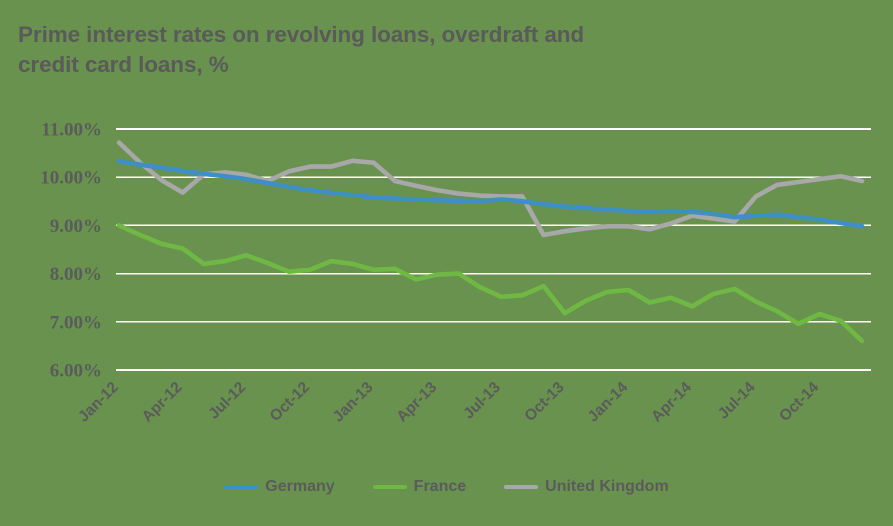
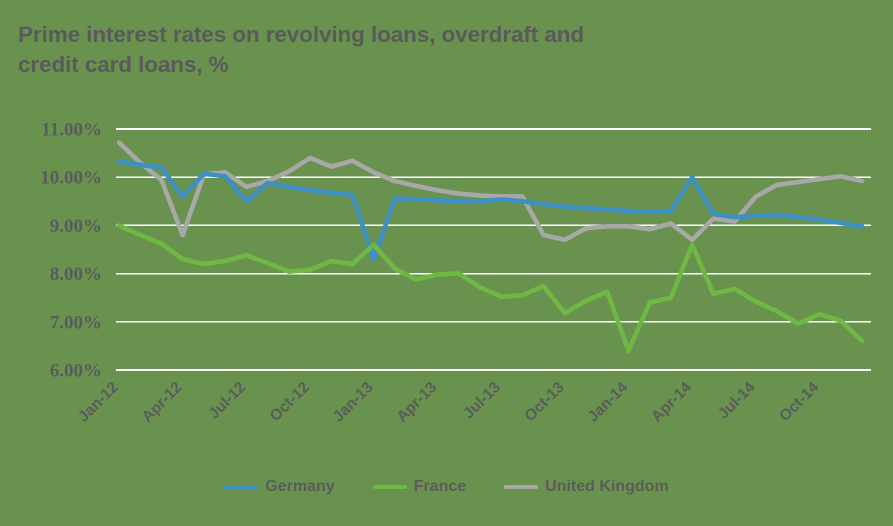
Germany/Apr-12: 10.1% -> 9.6%
France/Apr-12: 8.5% -> 8.3%
United Kingdom/Apr-12: 9.7% -> 8.8%
Germany/Jul-12: 10.0% -> 9.5%
United Kingdom/Jul-12: 10.1% -> 9.8%
United Kingdom/Oct-12: 10.2% -> 10.4%
Germany/Jan-13: 9.6% -> 8.3%
France/Jan-13: 8.1% -> 8.6%
United Kingdom/Jan-13: 10.3% -> 10.1%
United Kingdom/Oct-13: 8.9% -> 8.7%
France/Jan-14: 7.7% -> 6.4%
Germany/Apr-14: 9.3% -> 10.0%
France/Apr-14: 7.3% -> 8.6%
United Kingdom/Apr-14: 9.2% -> 8.7%
